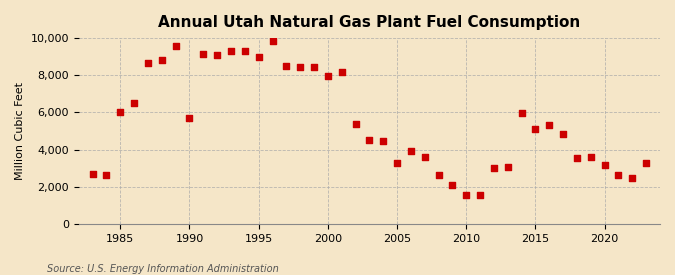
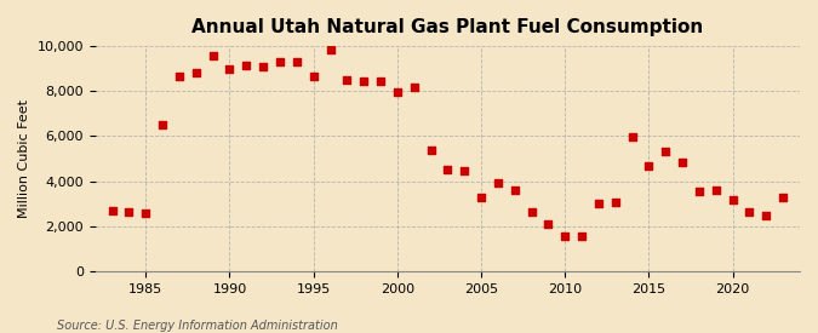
1985: 6,000 -> 2,600
1990: 5,700 -> 9,000
1995: 9,000 -> 8,600
2015: 5,100 -> 4,600
